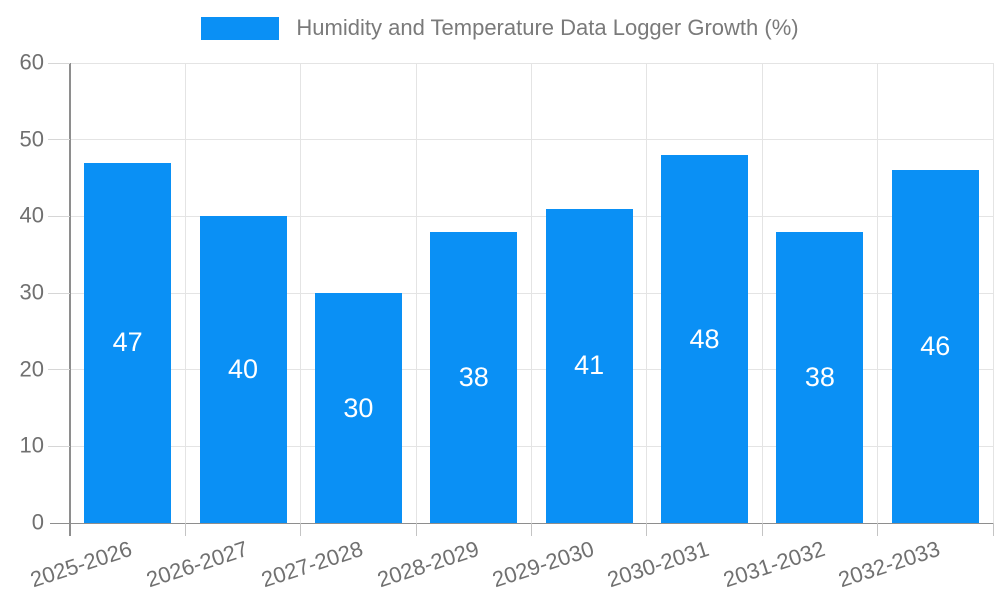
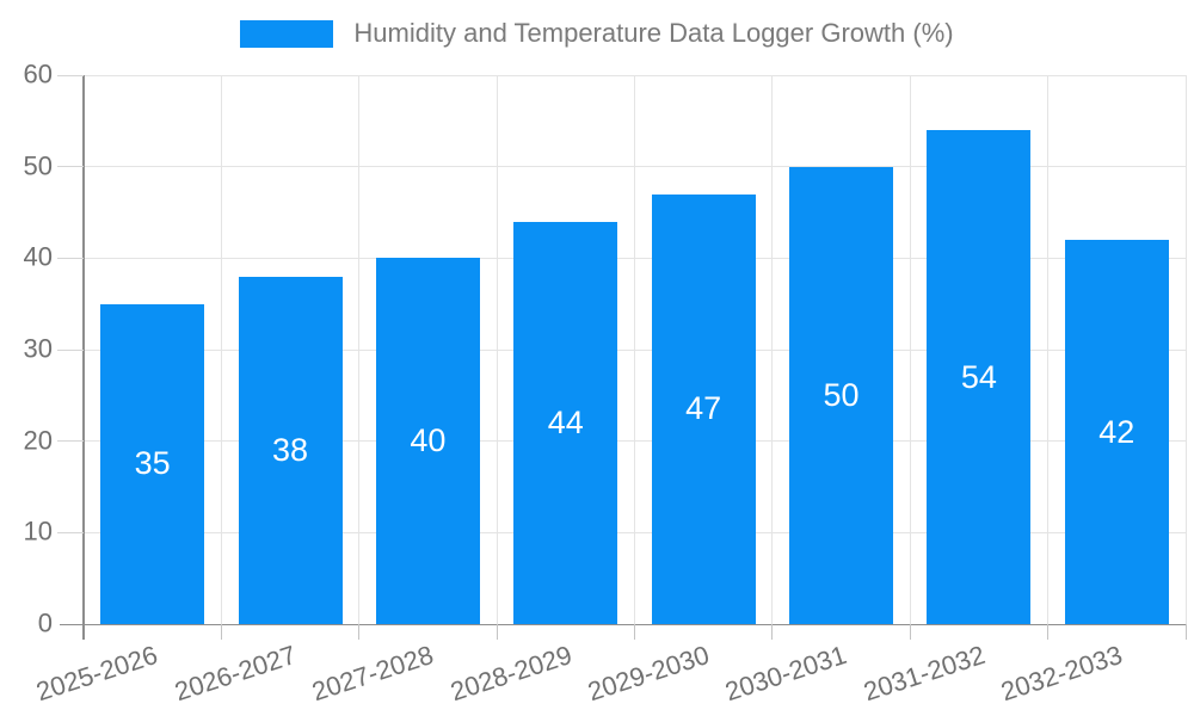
2025-2026: 47 -> 35
2026-2027: 40 -> 38
2027-2028: 30 -> 40
2028-2029: 38 -> 44
2029-2030: 41 -> 47
2030-2031: 48 -> 50
2031-2032: 38 -> 54
2032-2033: 46 -> 42
